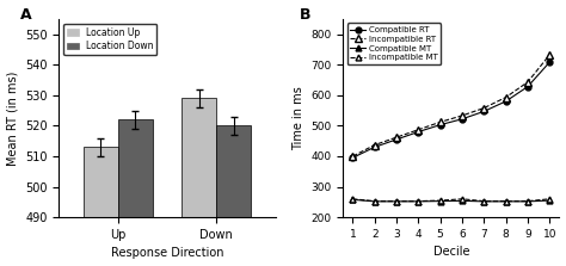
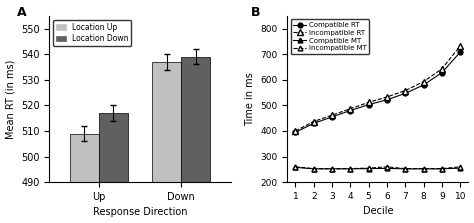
Location Up/Up: 513 -> 509
Location Down/Up: 522 -> 517
Location Up/Down: 529 -> 537
Location Down/Down: 520 -> 539
